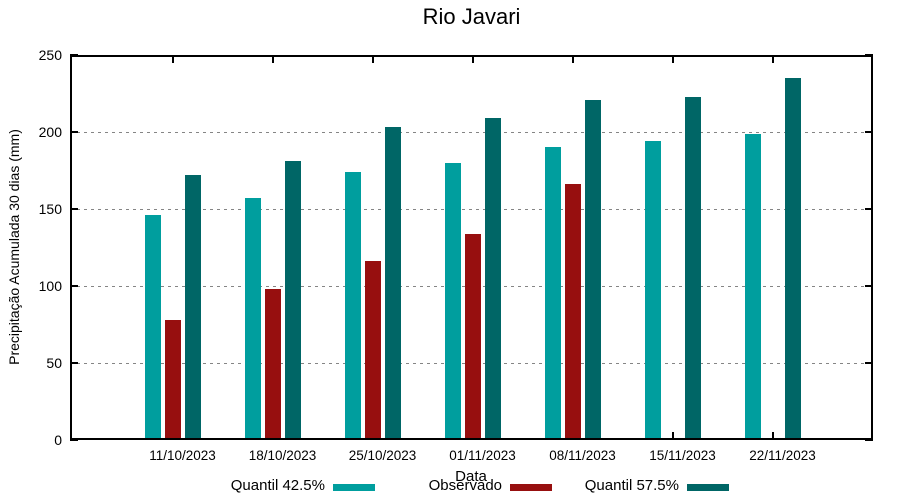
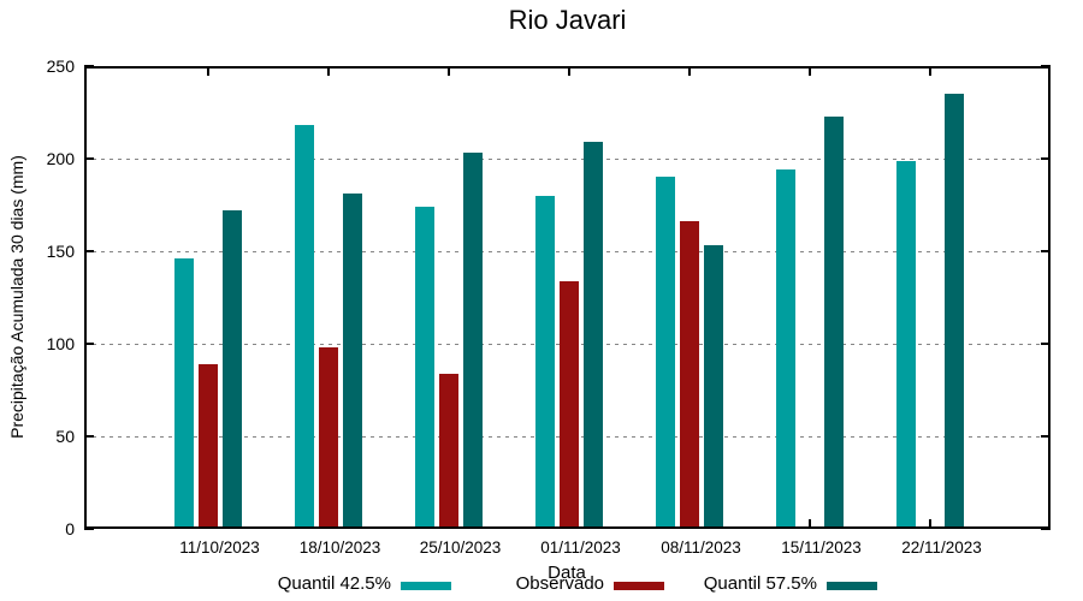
Observado/11/10/2023: 78 -> 89
Quantil 42.5%/18/10/2023: 157 -> 218
Observado/25/10/2023: 116 -> 84
Quantil 57.5%/08/11/2023: 221 -> 153
